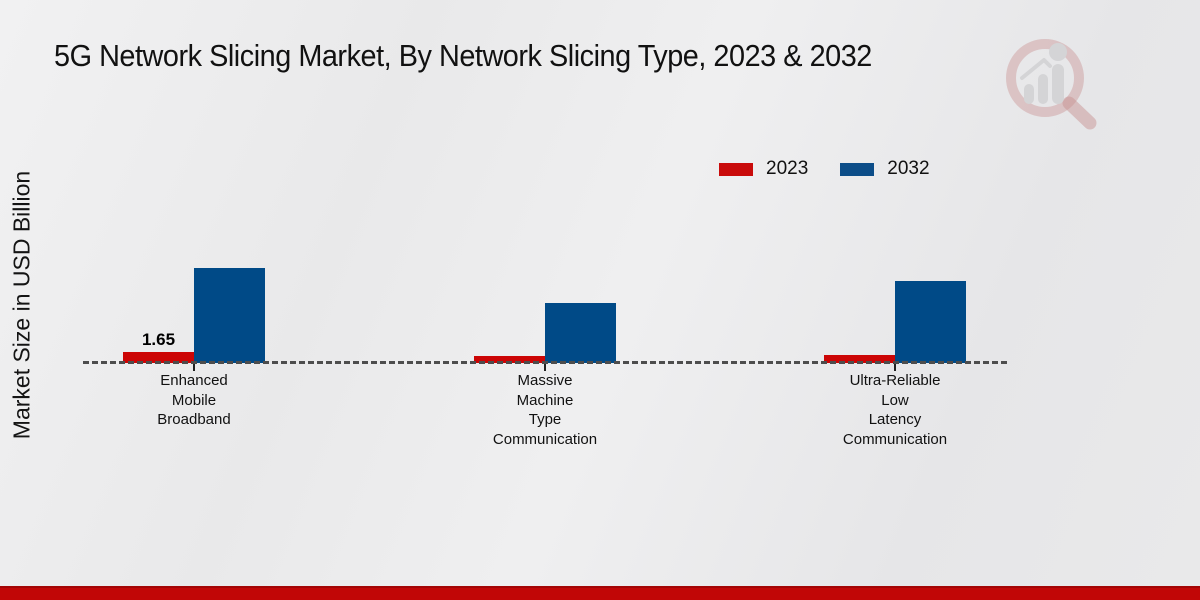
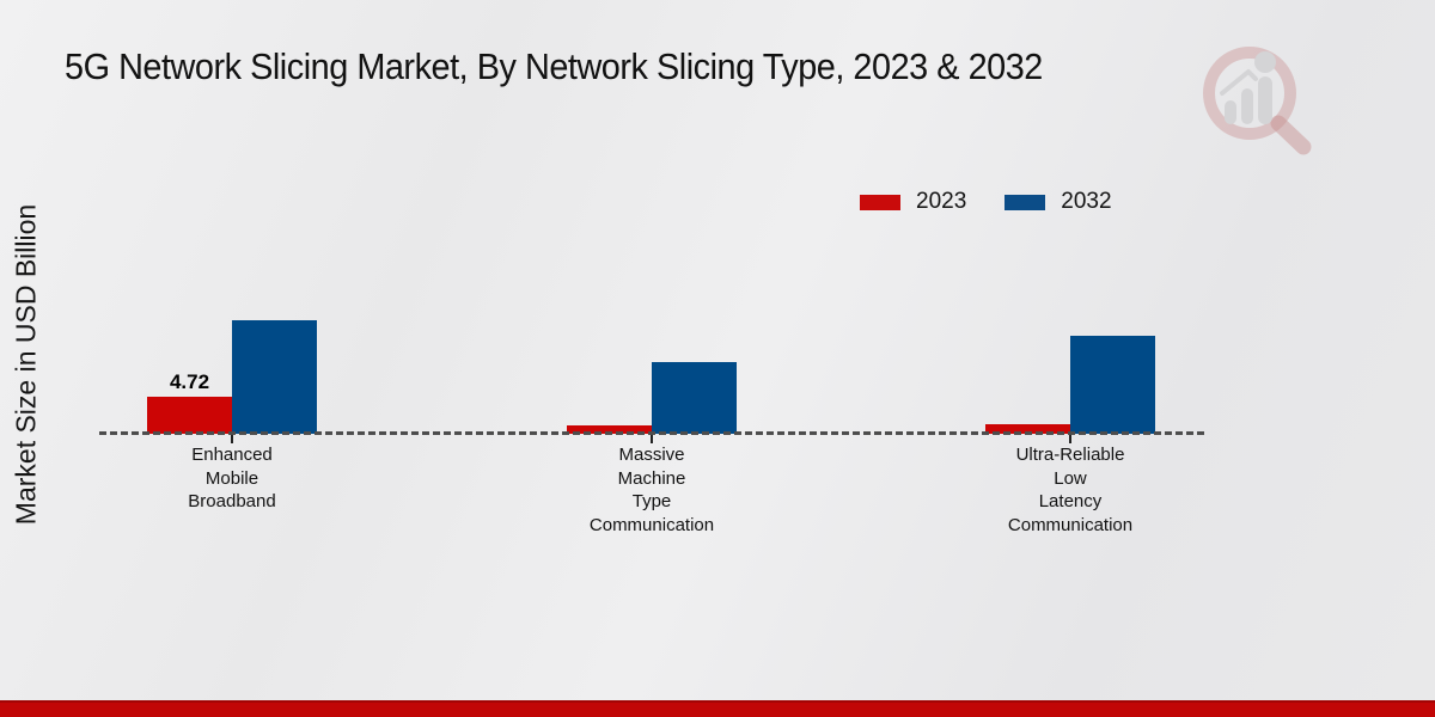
2023/Enhanced Mobile Broadband: 1.65 -> 4.72
